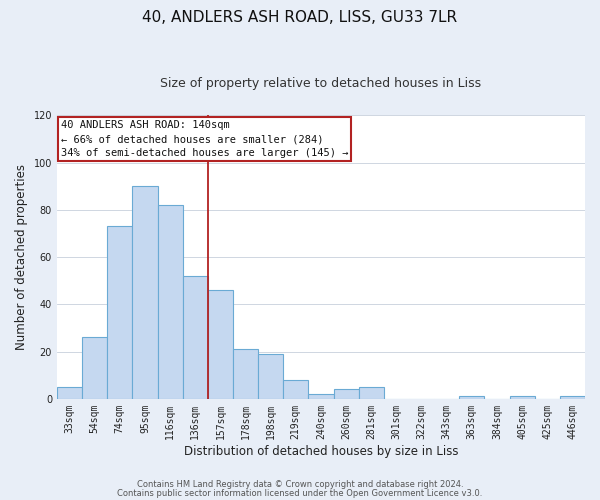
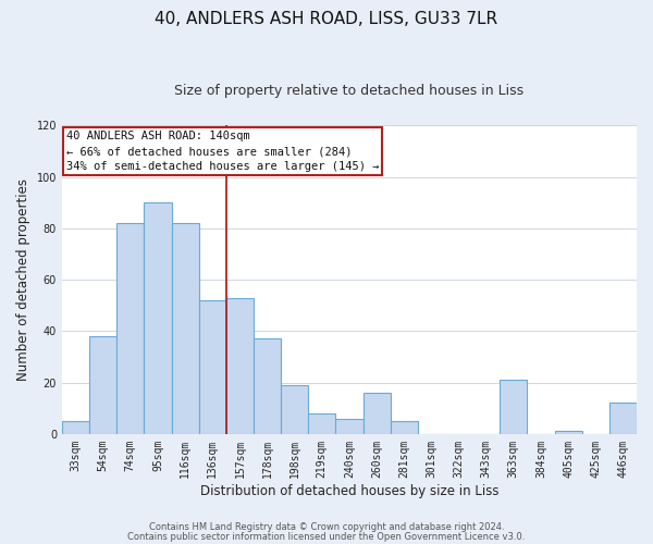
54sqm: 26 -> 38
74sqm: 73 -> 82
157sqm: 46 -> 53
178sqm: 21 -> 37
240sqm: 2 -> 6
260sqm: 4 -> 16
363sqm: 1 -> 21
446sqm: 1 -> 12
